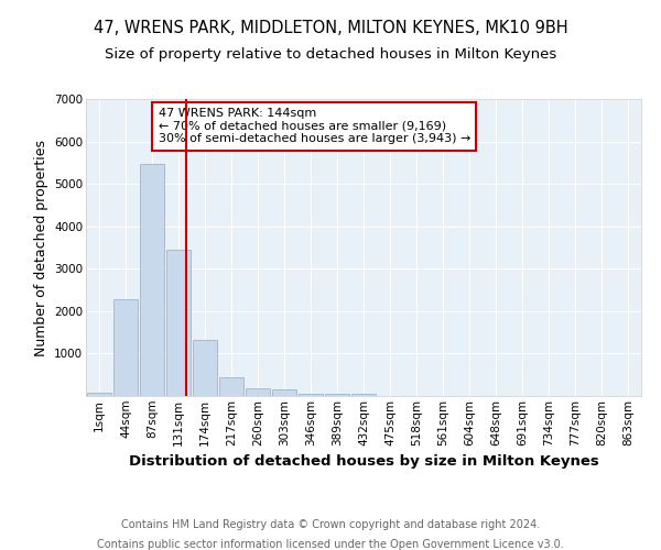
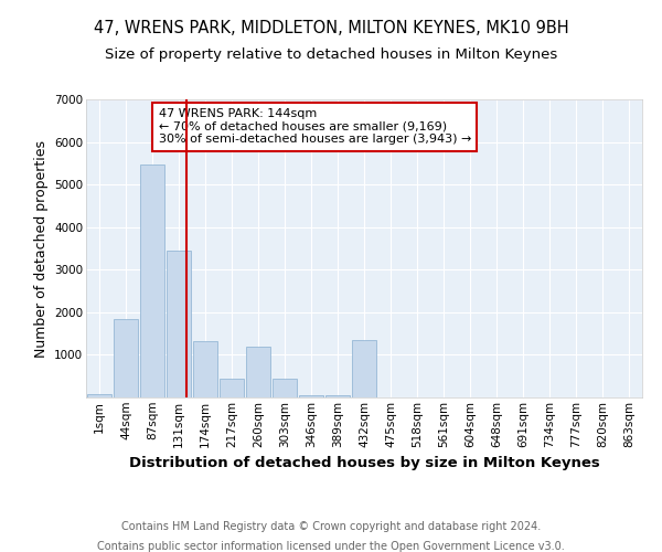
44sqm: 2280 -> 1850
260sqm: 180 -> 1200
303sqm: 160 -> 450
432sqm: 50 -> 1350
